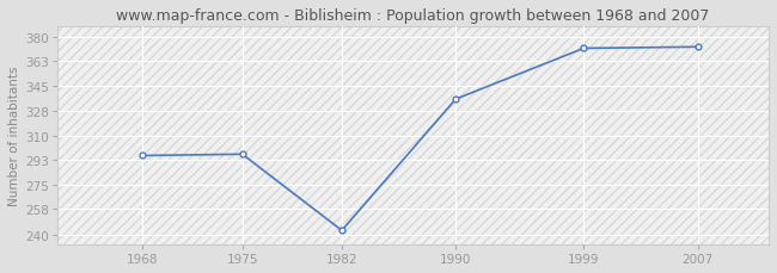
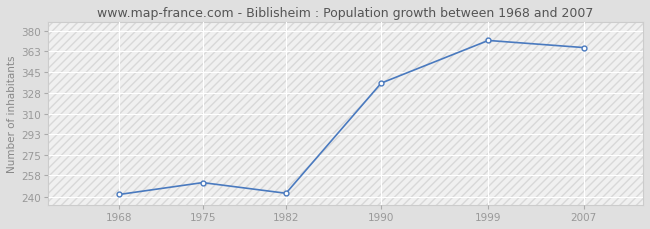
1968: 296 -> 242
1975: 297 -> 252
2007: 373 -> 366
